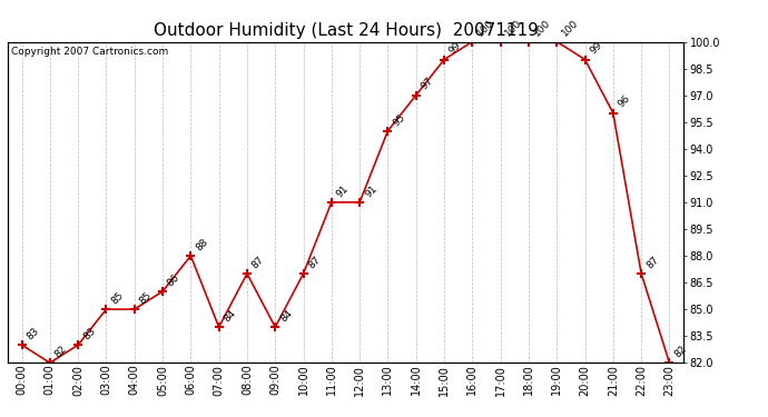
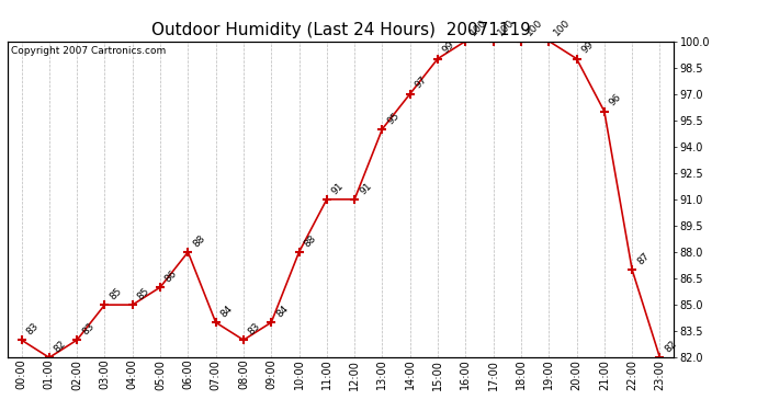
08:00: 87 -> 83
10:00: 87 -> 88
